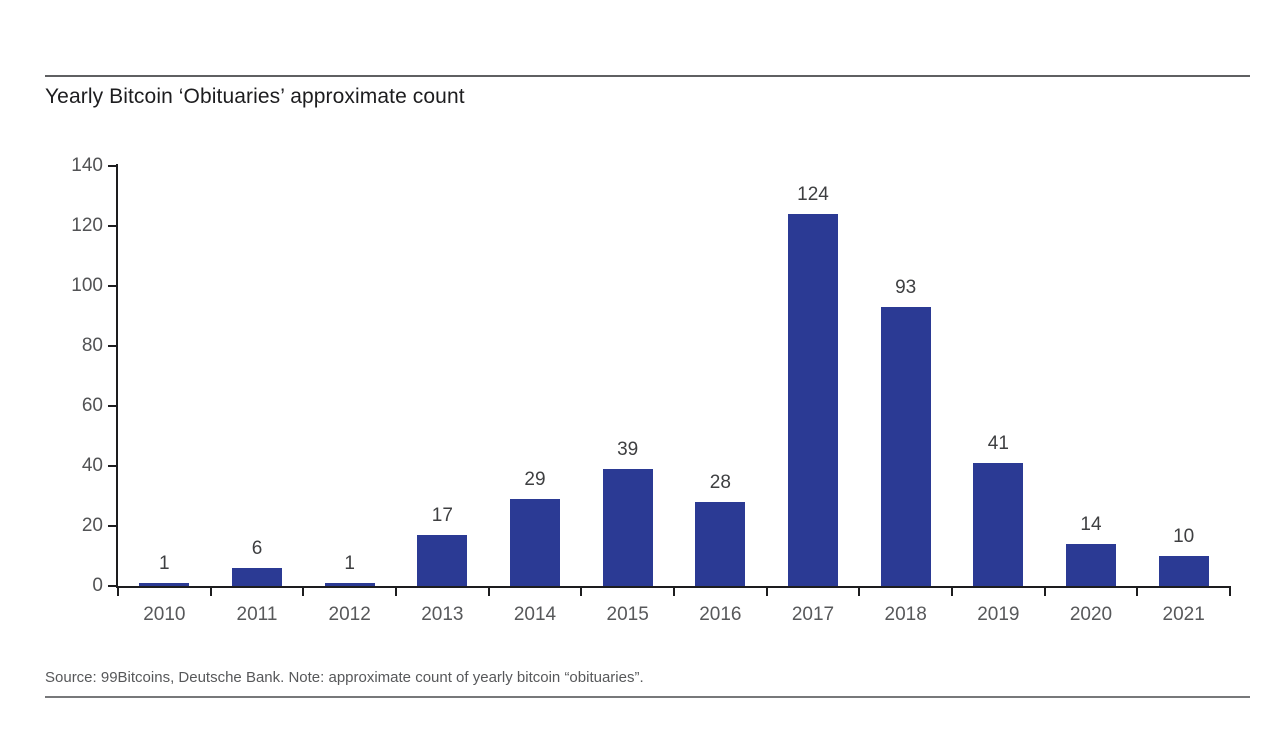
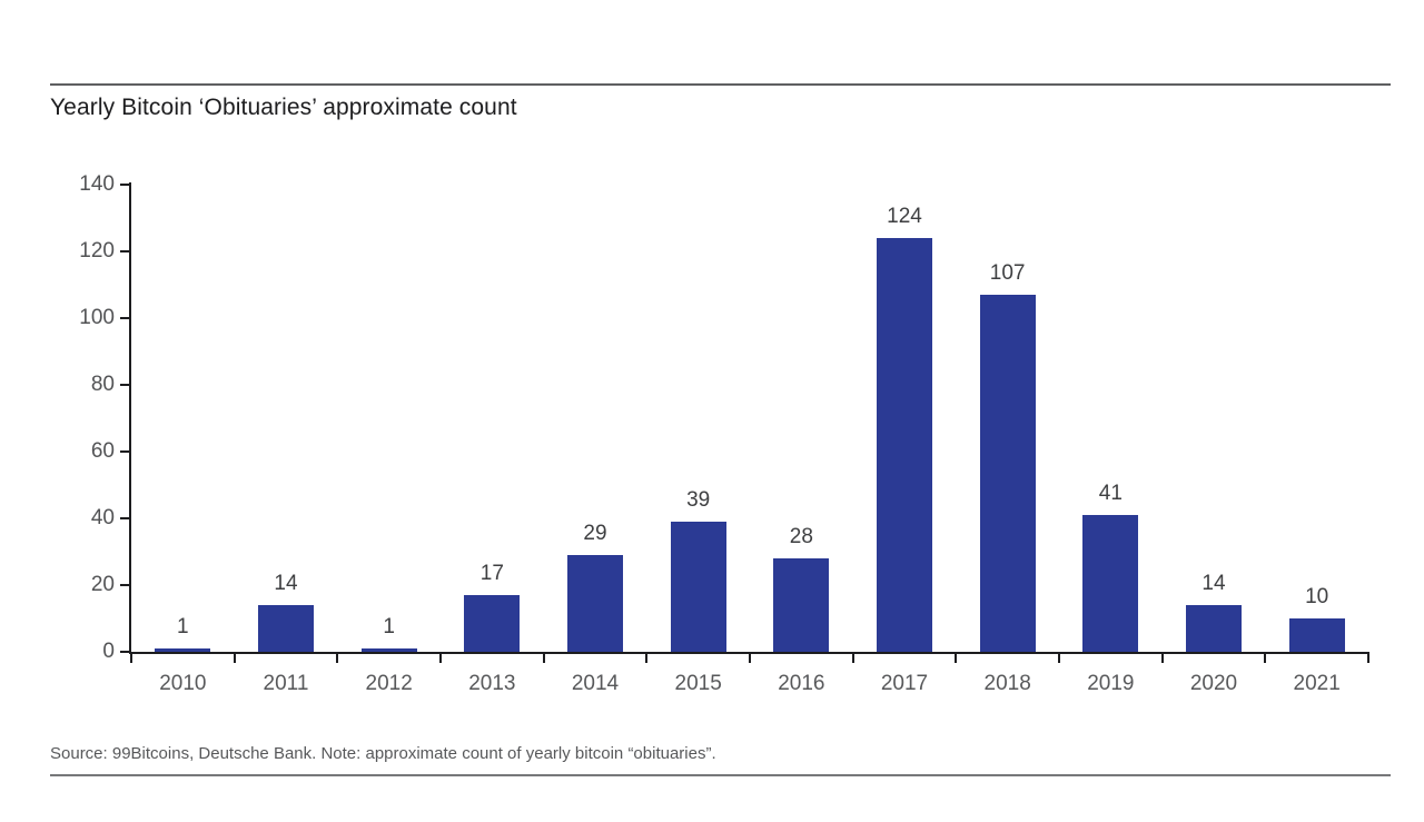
2011: 6 -> 14
2018: 93 -> 107
